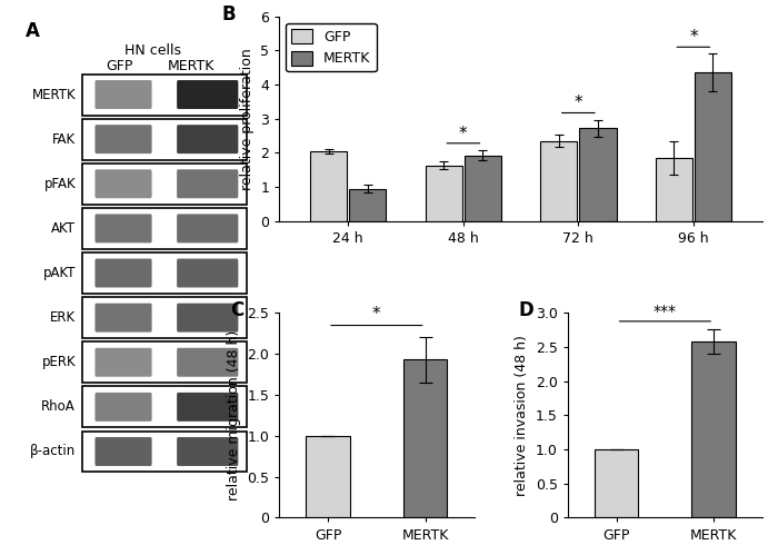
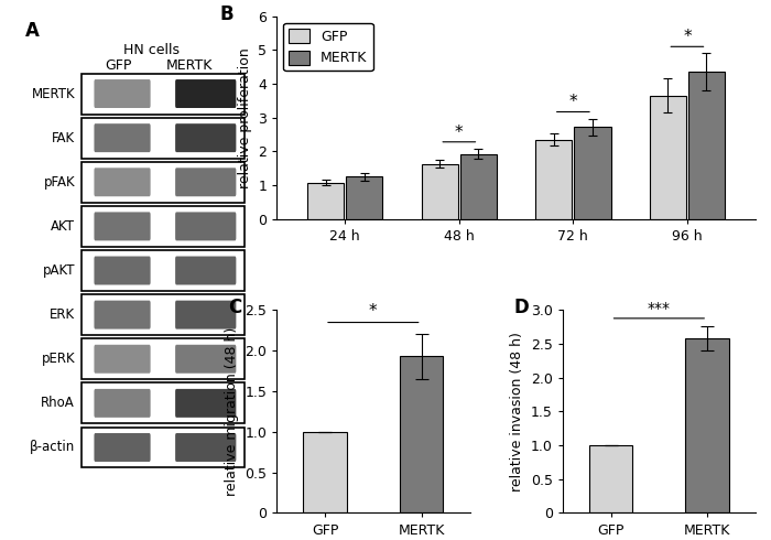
GFP/24 h: 2.05 -> 1.08
MERTK/24 h: 0.95 -> 1.25
GFP/96 h: 1.85 -> 3.65
